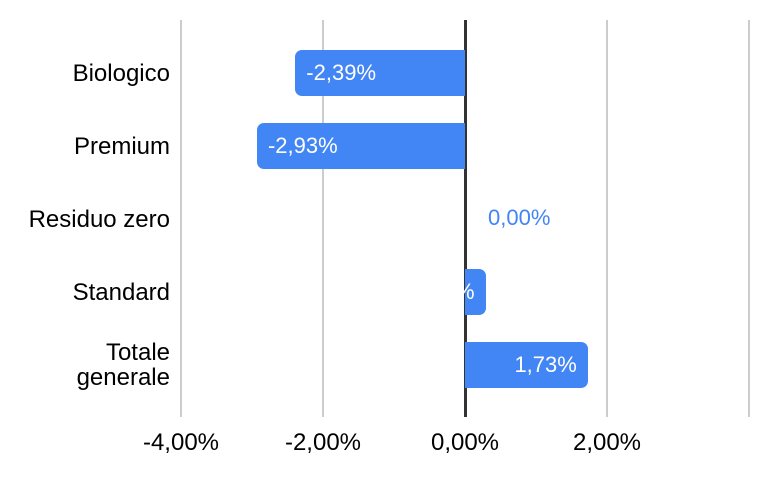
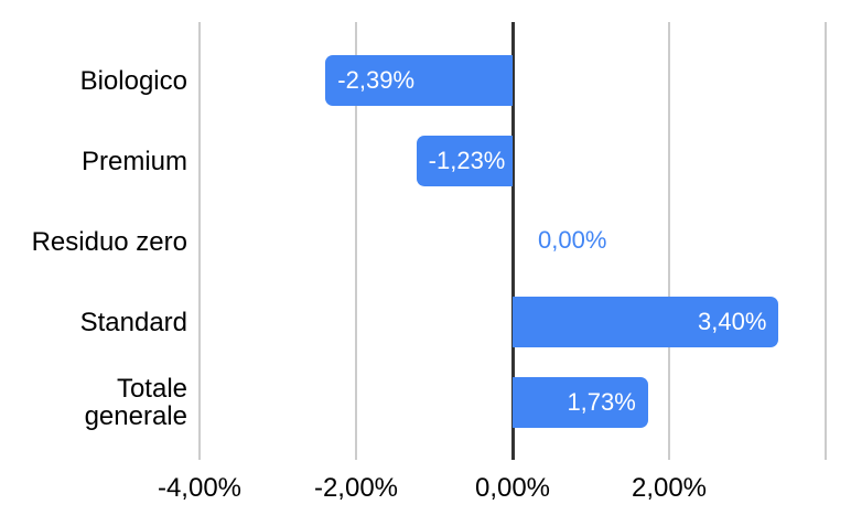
Premium: -2,93% -> -1,23%
Standard: 0,29% -> 3,40%
